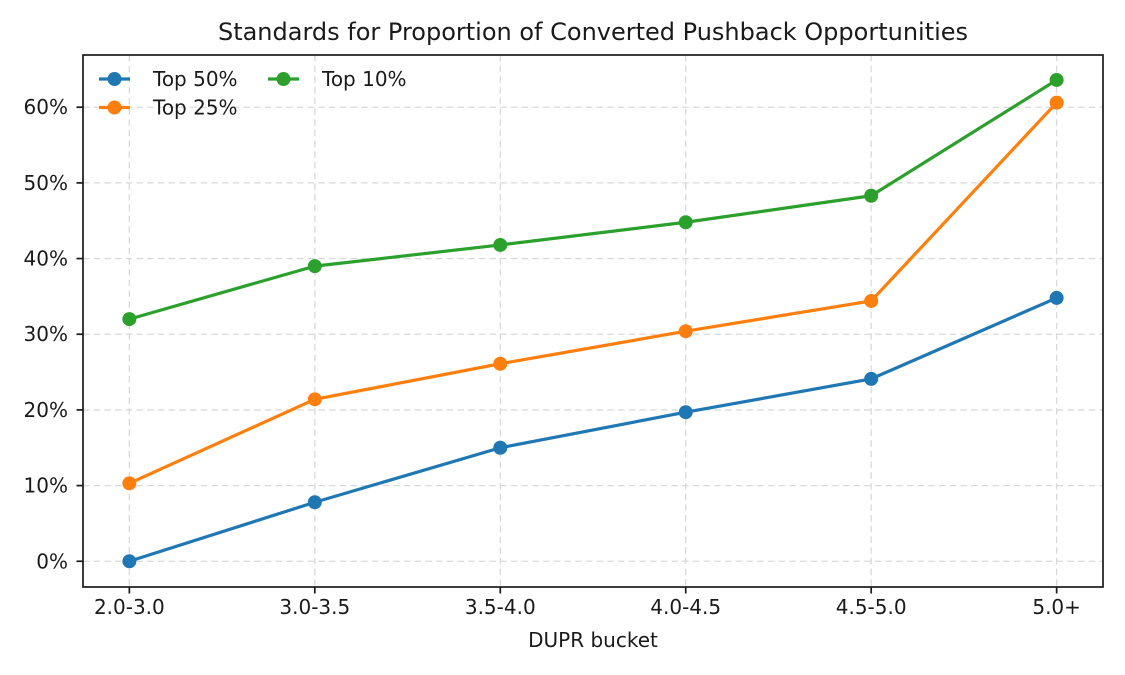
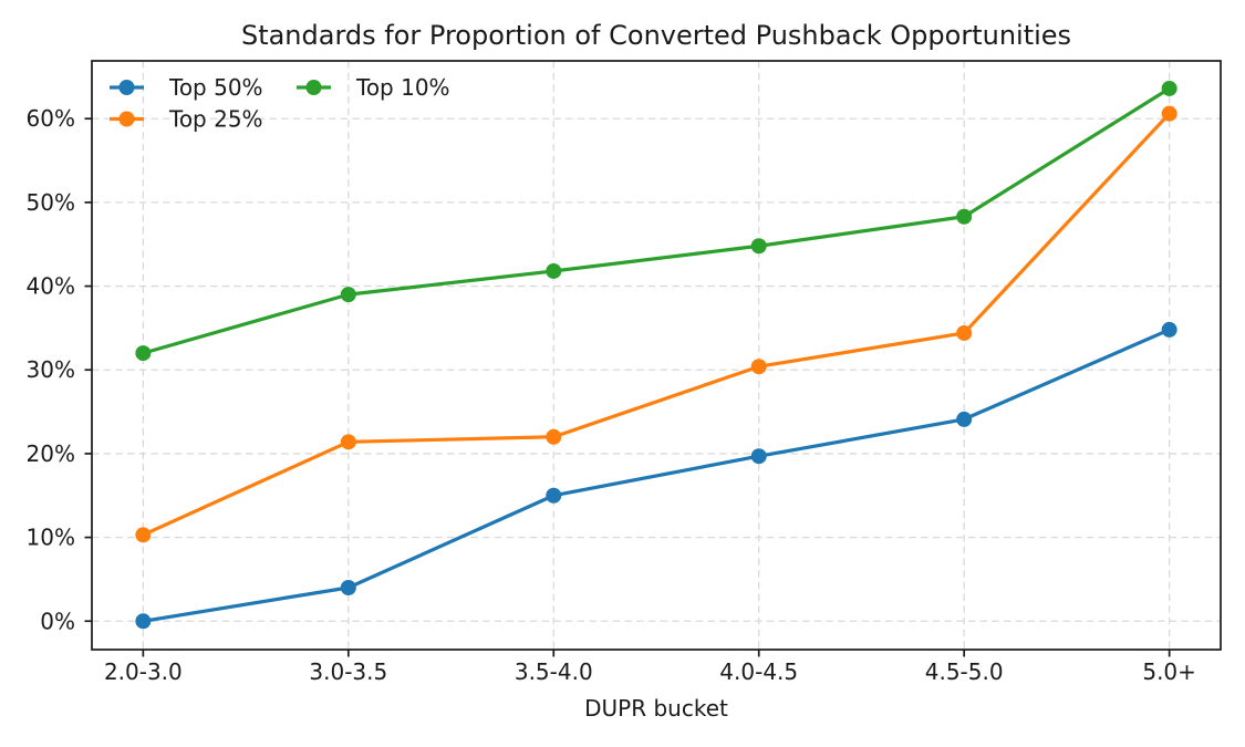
Top 50%/3.0-3.5: 8% -> 4%
Top 25%/3.5-4.0: 26% -> 22%
